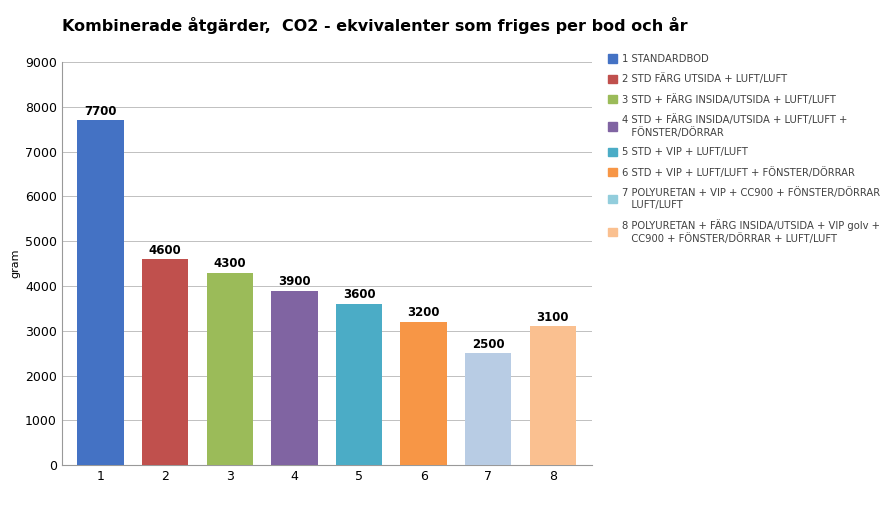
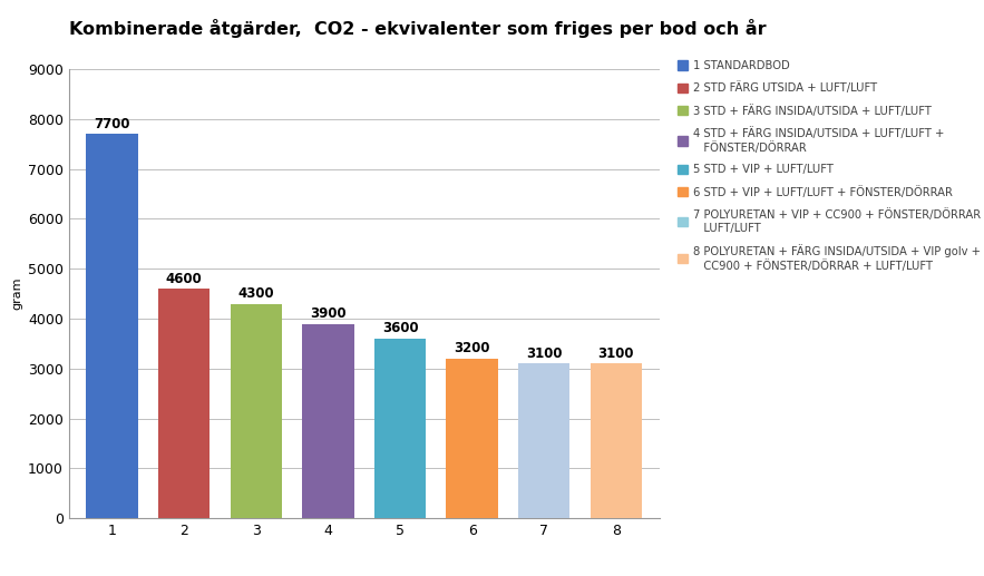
7: 2500 -> 3100
